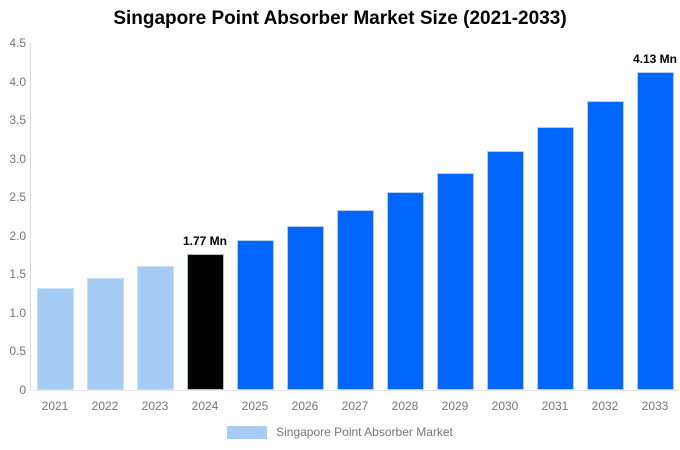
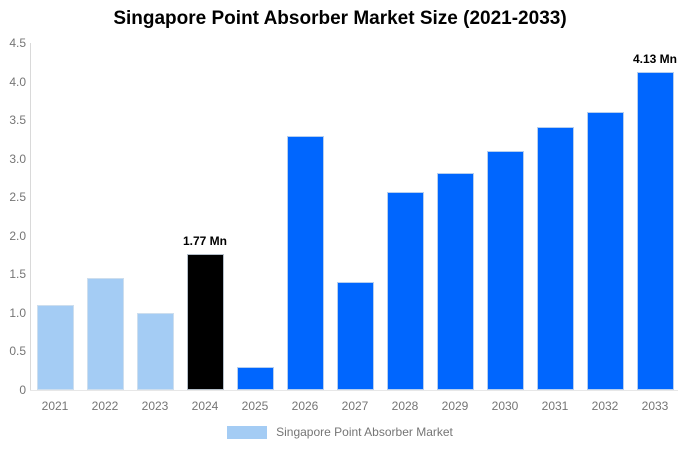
2021: 1.3 -> 1.1
2023: 1.6 -> 1.0
2025: 1.9 -> 0.3
2026: 2.1 -> 3.3
2027: 2.3 -> 1.4
2032: 3.8 -> 3.6
